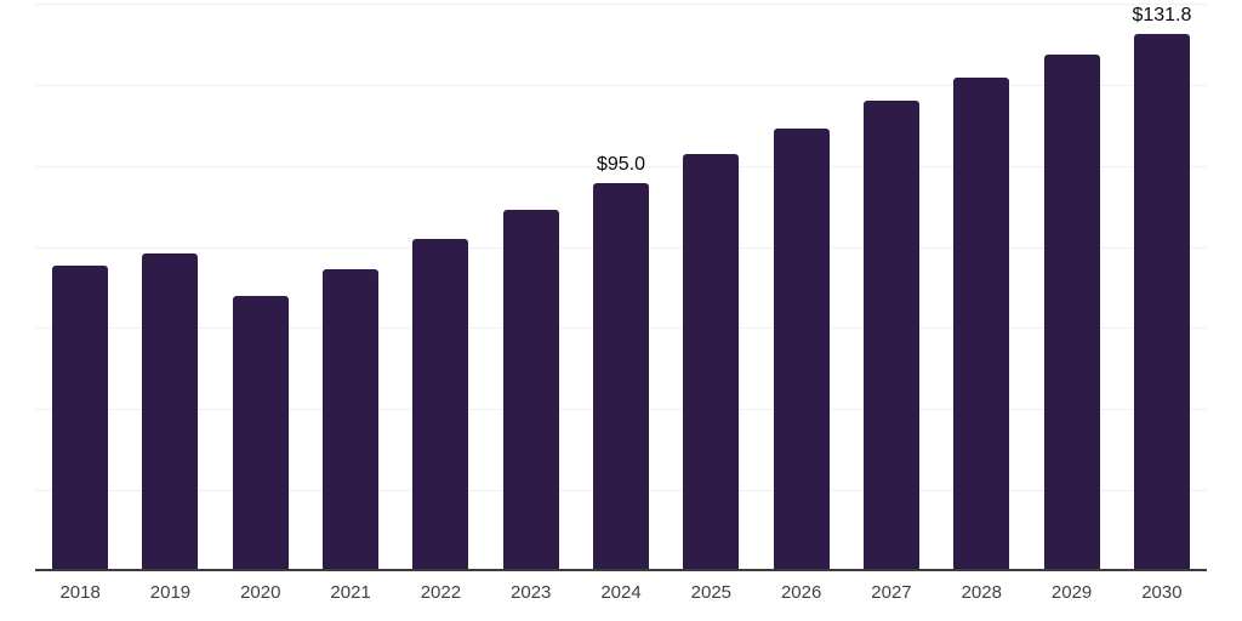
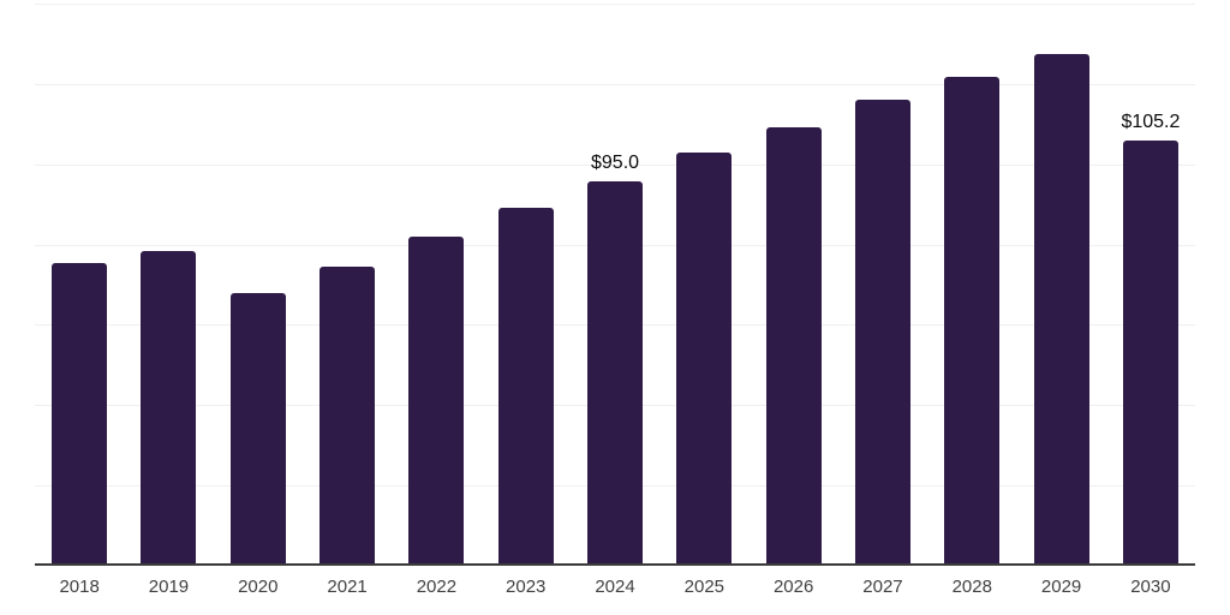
2030: $131.8 -> $105.2
